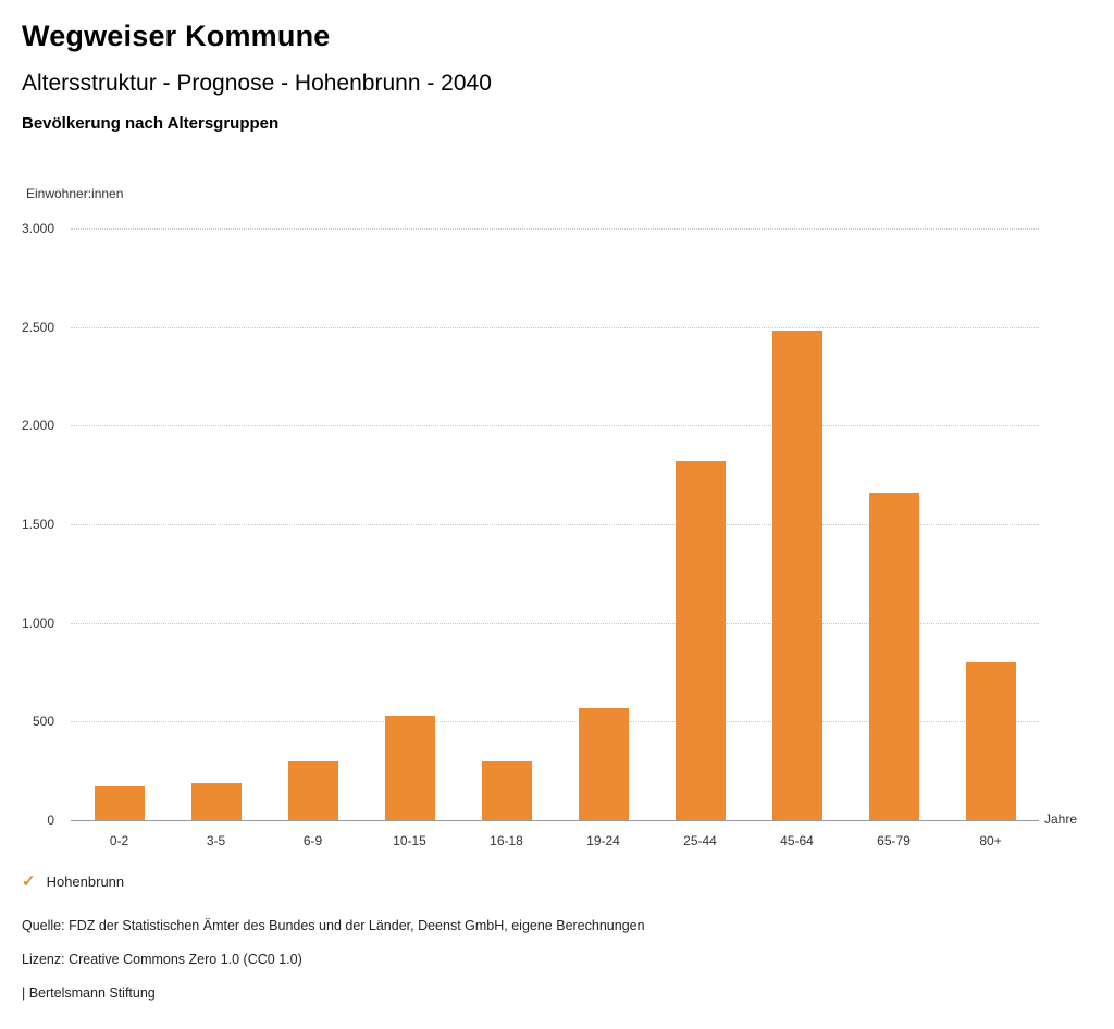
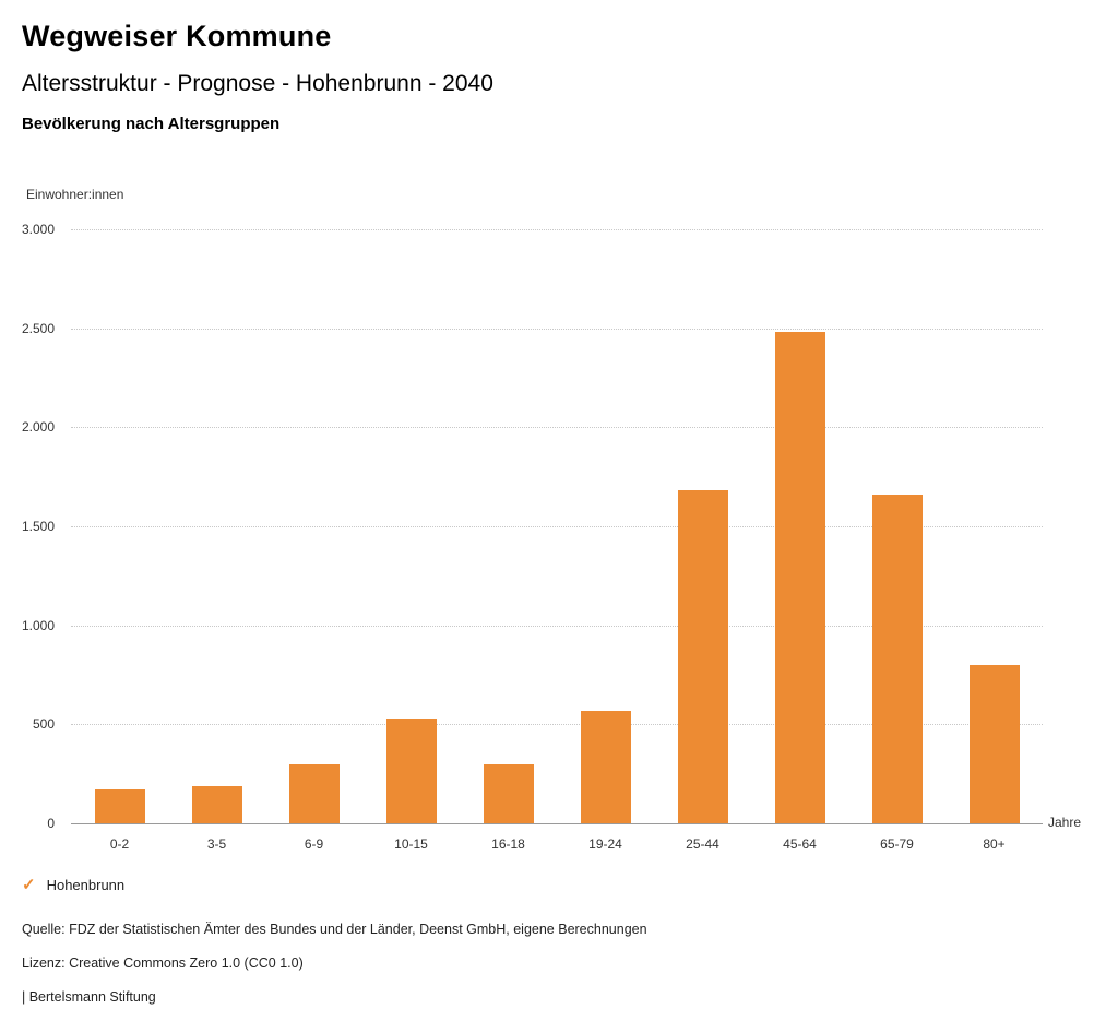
25-44: 1820 -> 1680
